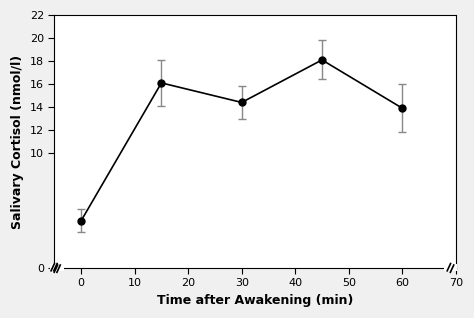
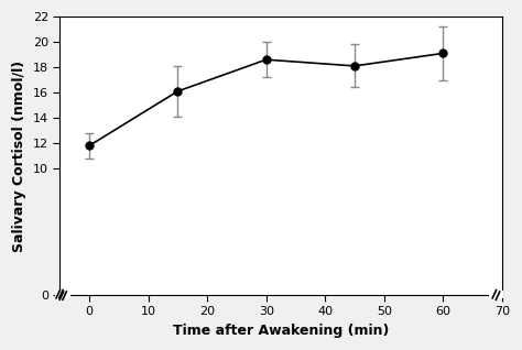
0: 4.1 -> 11.8
30: 14.4 -> 18.6
60: 13.9 -> 19.1
